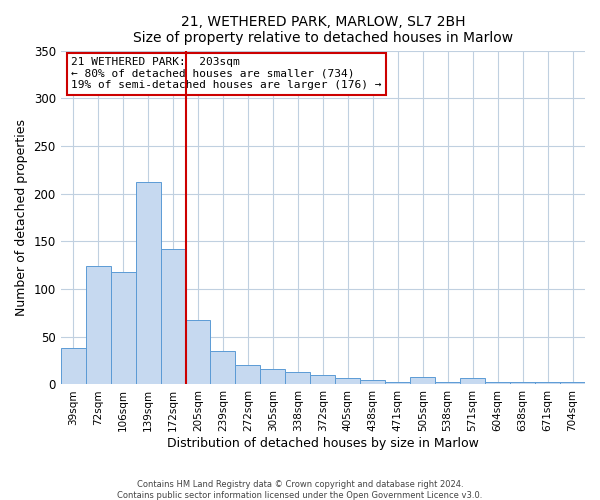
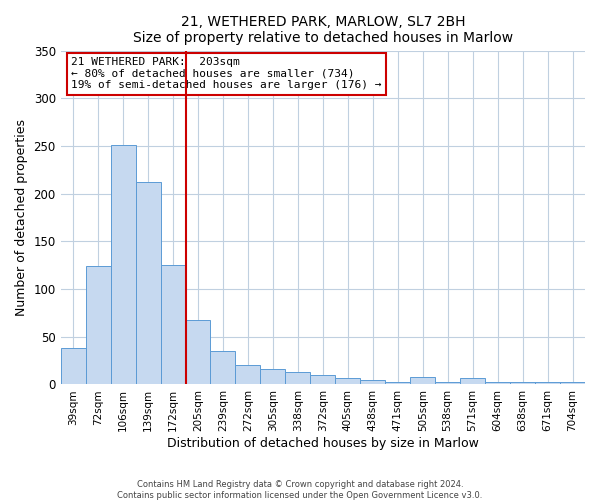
106sqm: 118 -> 251
172sqm: 142 -> 125
